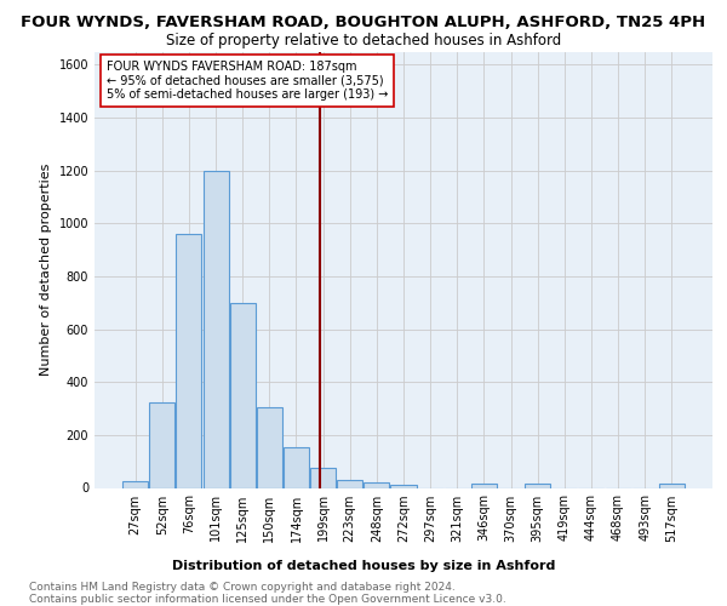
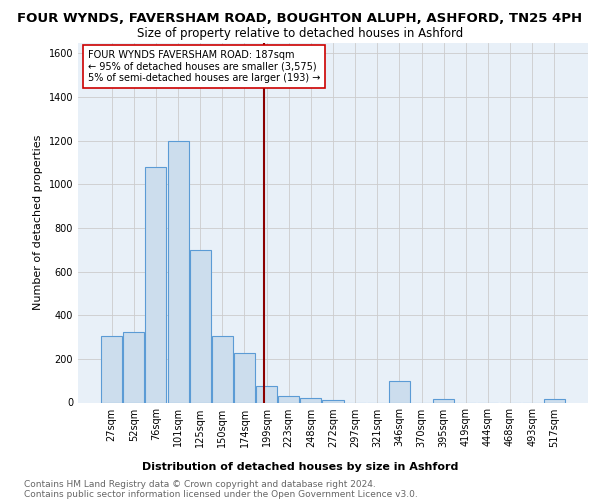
27sqm: 25 -> 305
76sqm: 960 -> 1080
174sqm: 155 -> 225
346sqm: 15 -> 100
